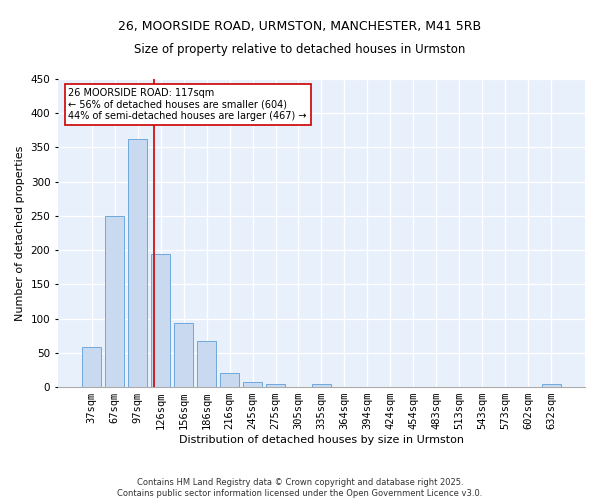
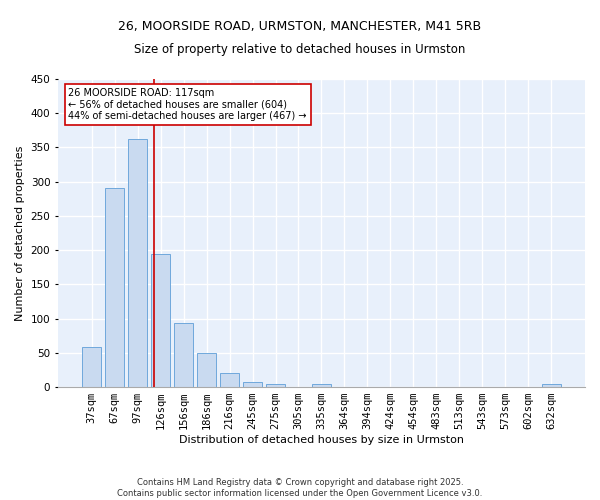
67sqm: 250 -> 291
186sqm: 68 -> 50
